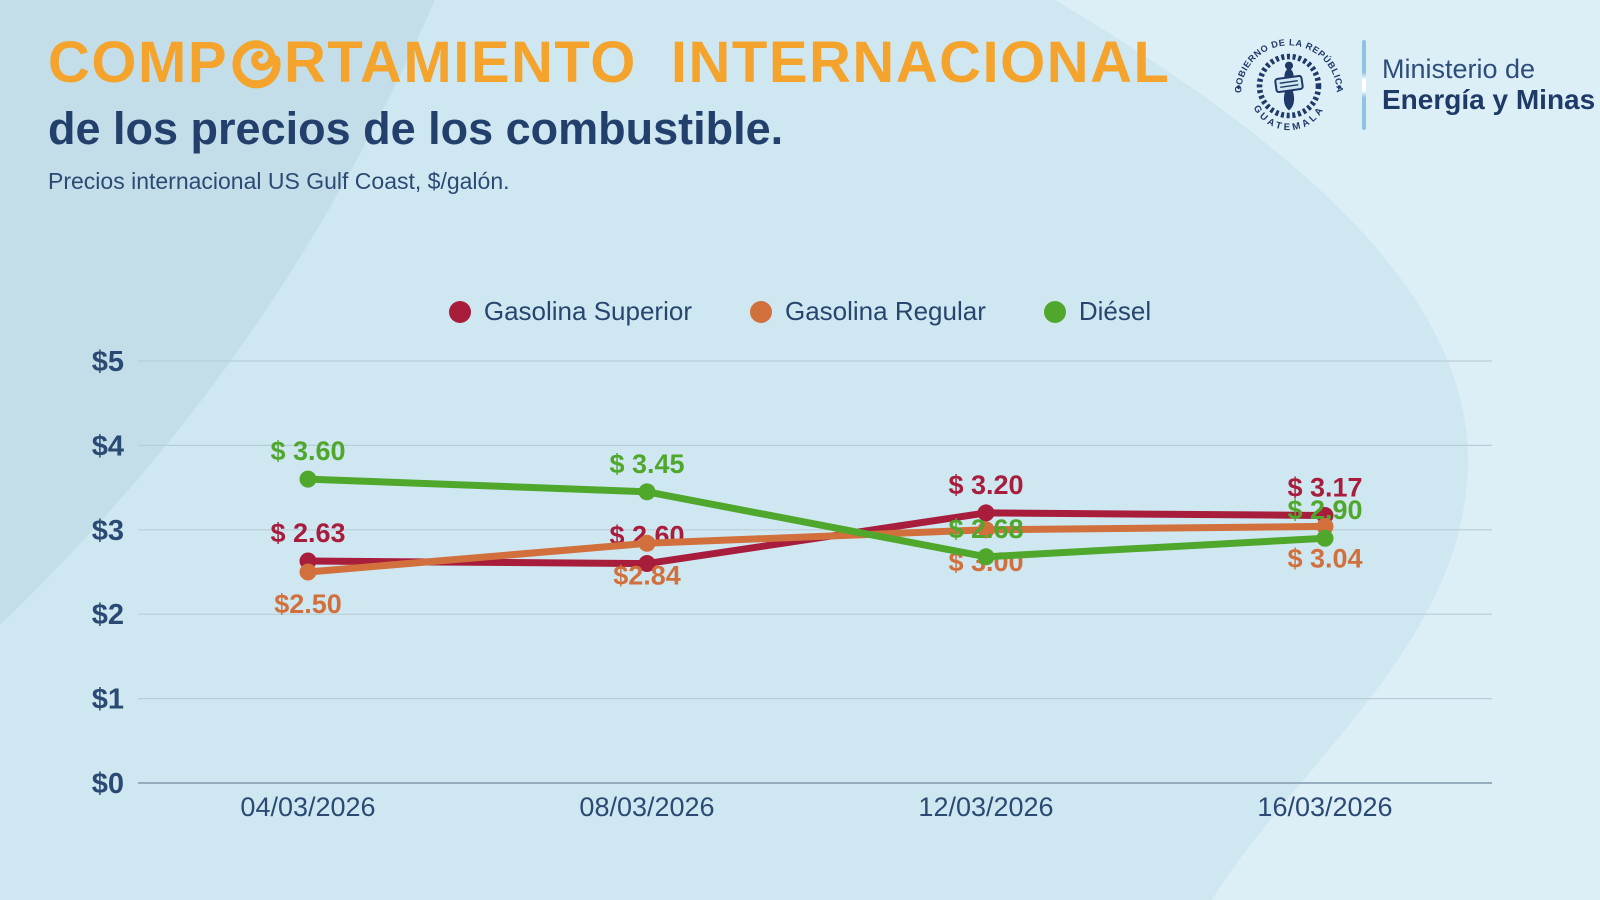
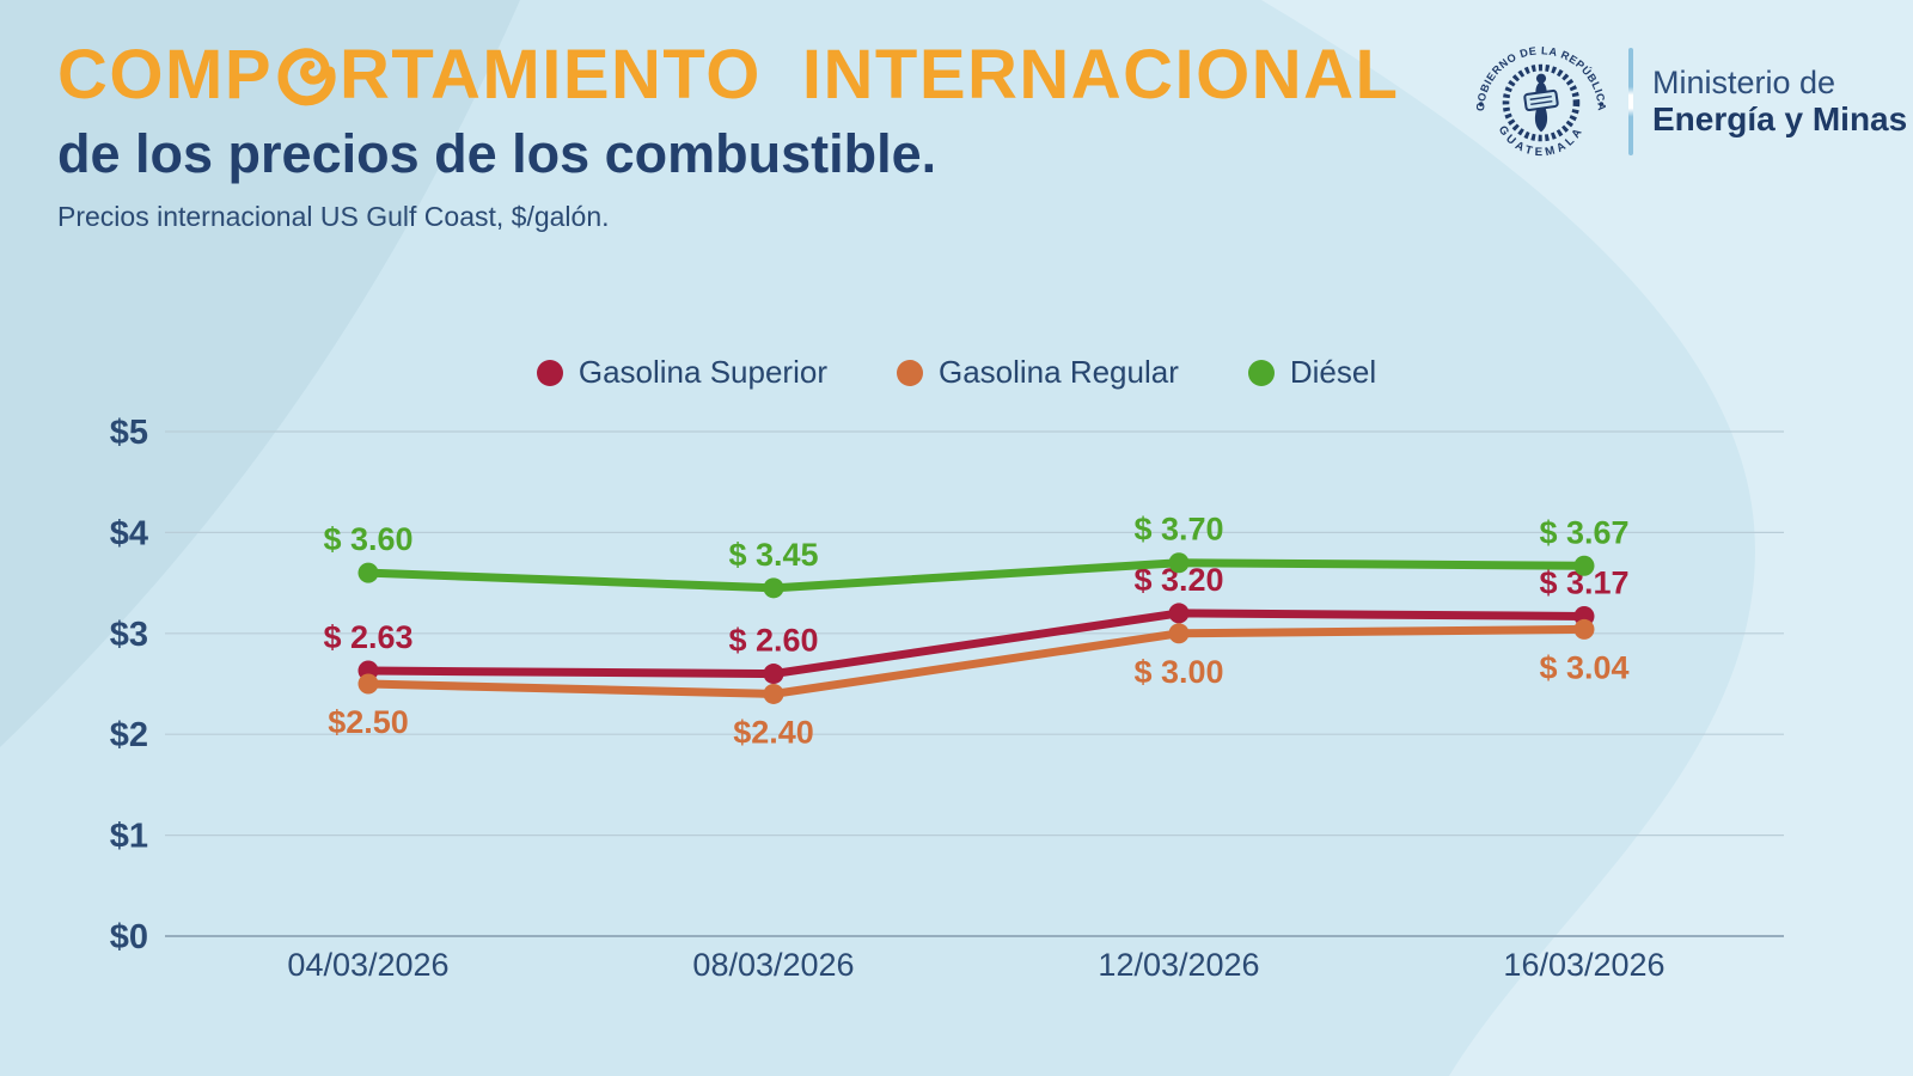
Gasolina Regular/08/03/2026: $2.84 -> $2.40
Diésel/12/03/2026: 2.68 -> 3.70
Diésel/16/03/2026: 2.90 -> 3.67
